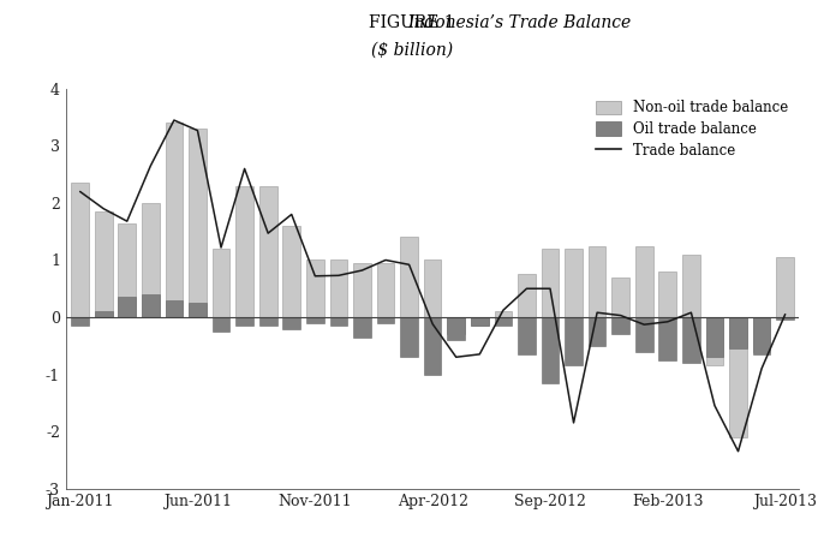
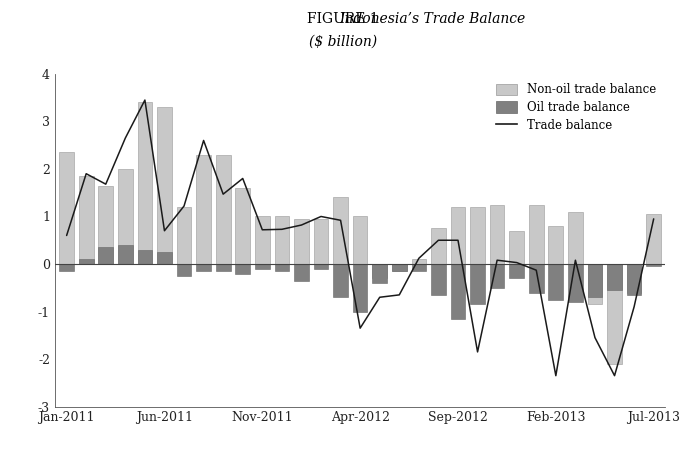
Trade balance/Jan-2011: 2.20 -> 0.60
Trade balance/Jun-2011: 3.27 -> 0.70
Trade balance/Apr-2012: -0.12 -> -1.35
Trade balance/Feb-2013: -0.08 -> -2.35
Trade balance/Jul-2013: 0.05 -> 0.95
